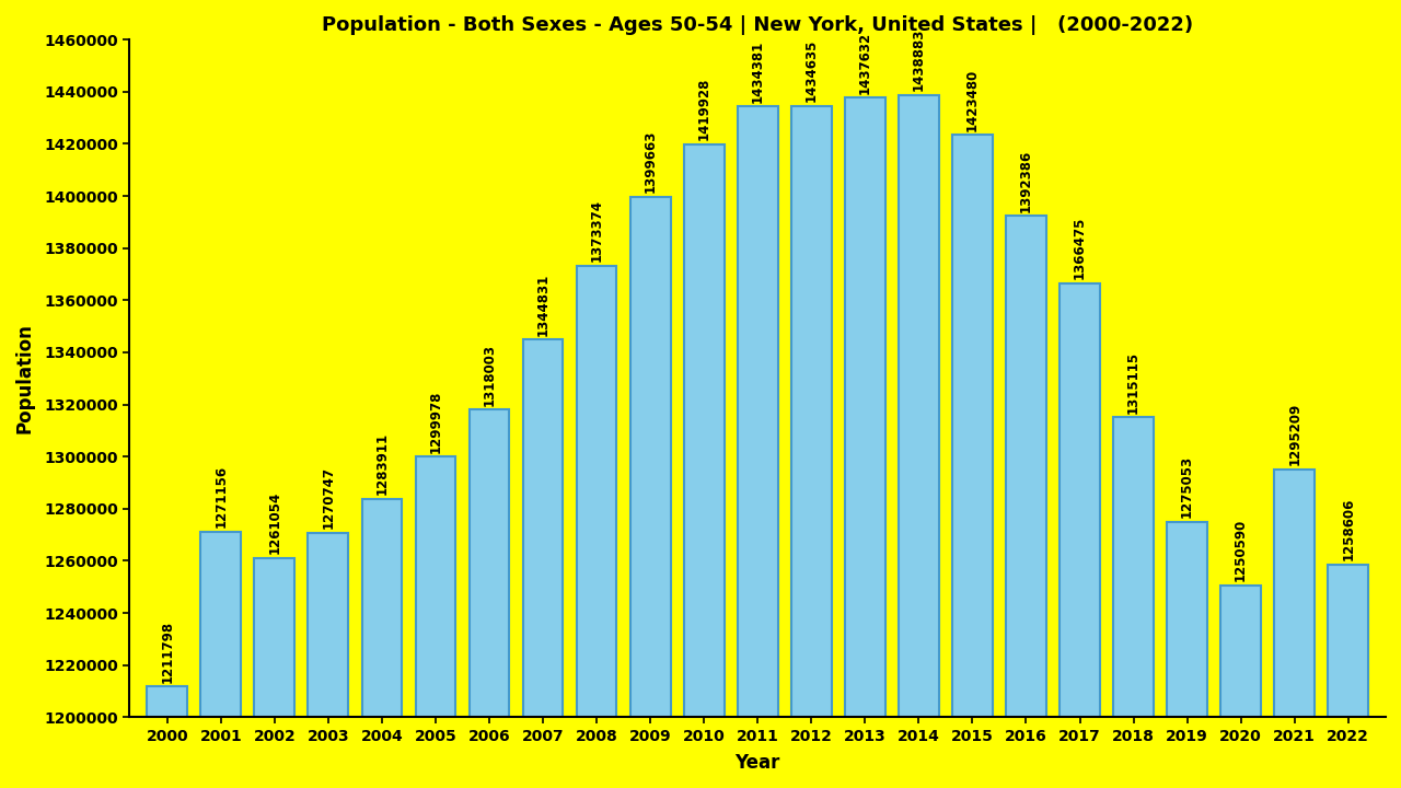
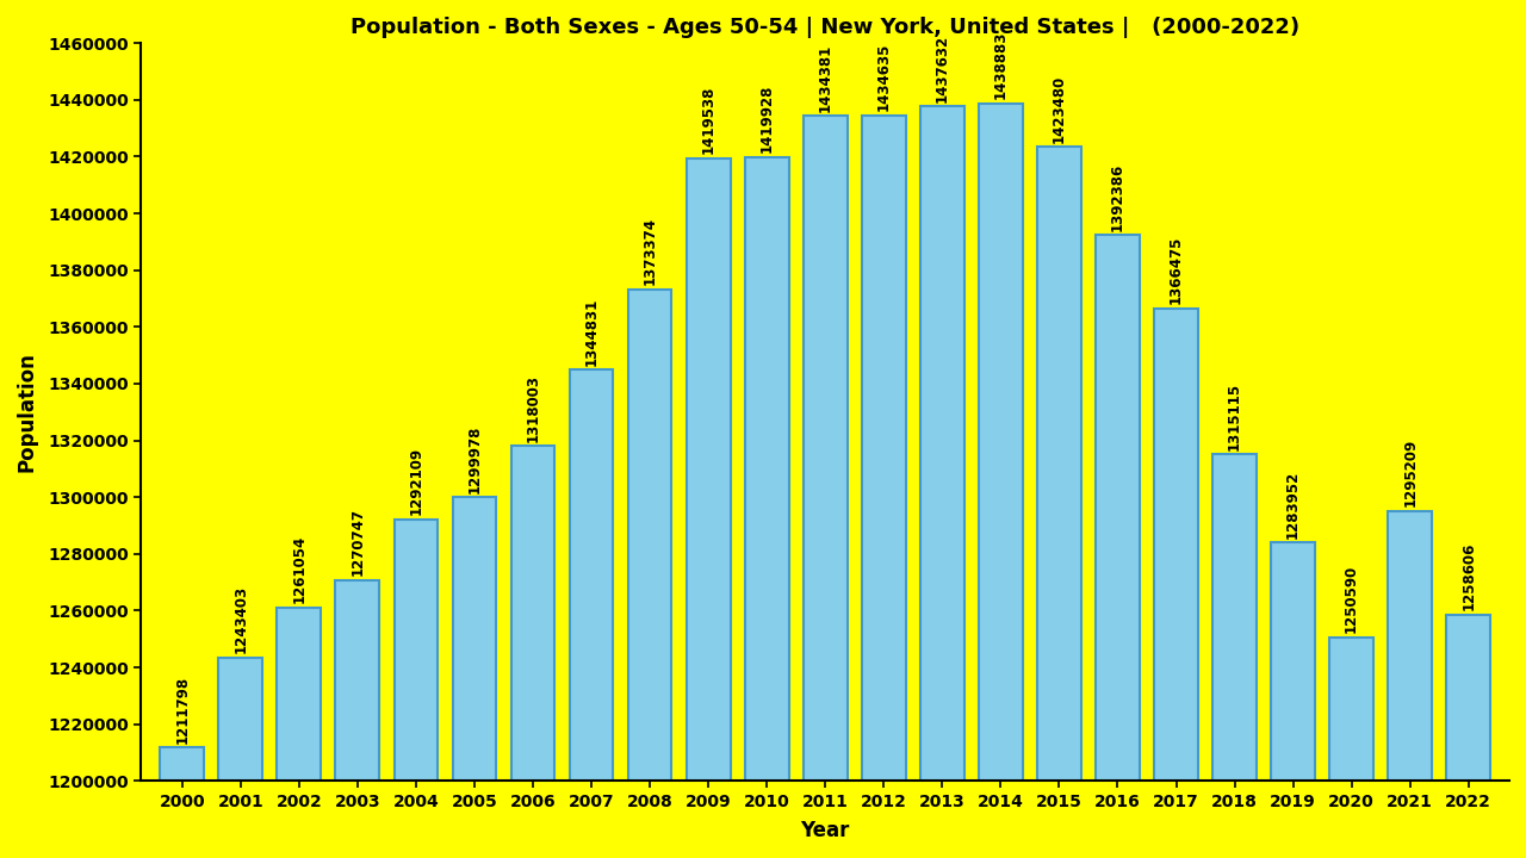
2001: 1271156 -> 1243403
2004: 1283911 -> 1292109
2009: 1399663 -> 1419538
2019: 1275053 -> 1283952
